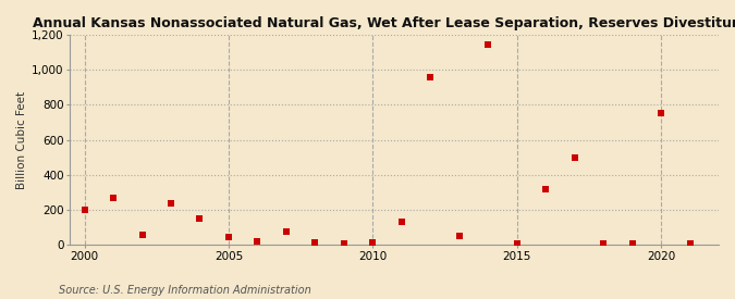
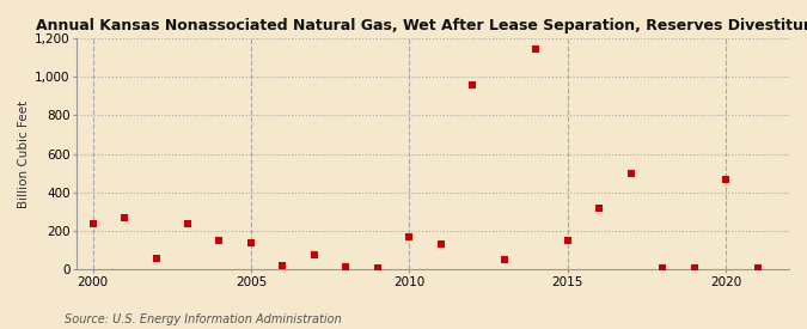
2000: 200 -> 240
2005: 40 -> 140
2010: 20 -> 170
2015: 0 -> 150
2020: 750 -> 470
